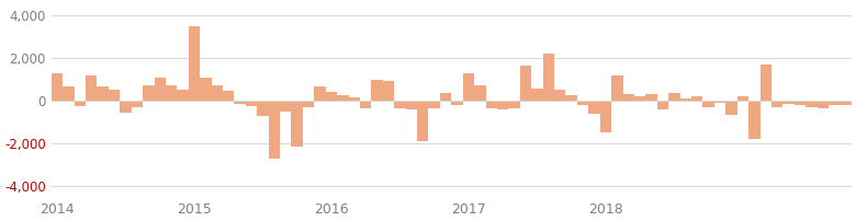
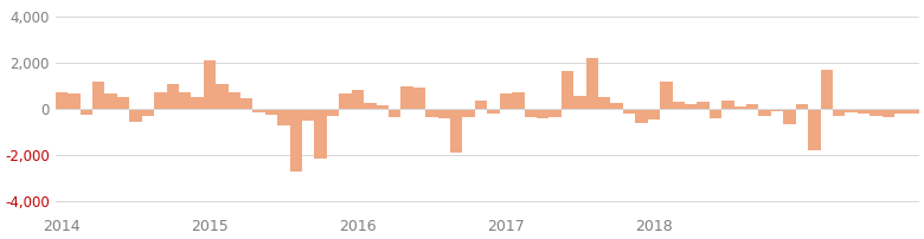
2014: 1,300 -> 700
2015: 3,500 -> 2,100
2016: 400 -> 800
2017: 1,300 -> 600
2018: -1,500 -> -400
